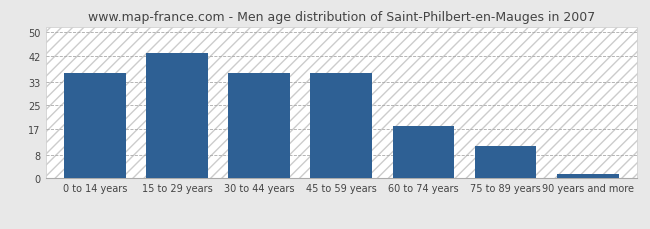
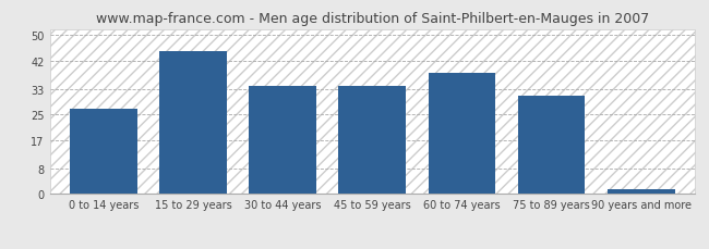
0 to 14 years: 36.0 -> 27.0
15 to 29 years: 43.0 -> 45.0
30 to 44 years: 36.0 -> 34.0
45 to 59 years: 36.0 -> 34.0
60 to 74 years: 18.0 -> 38.0
75 to 89 years: 11.0 -> 31.0
